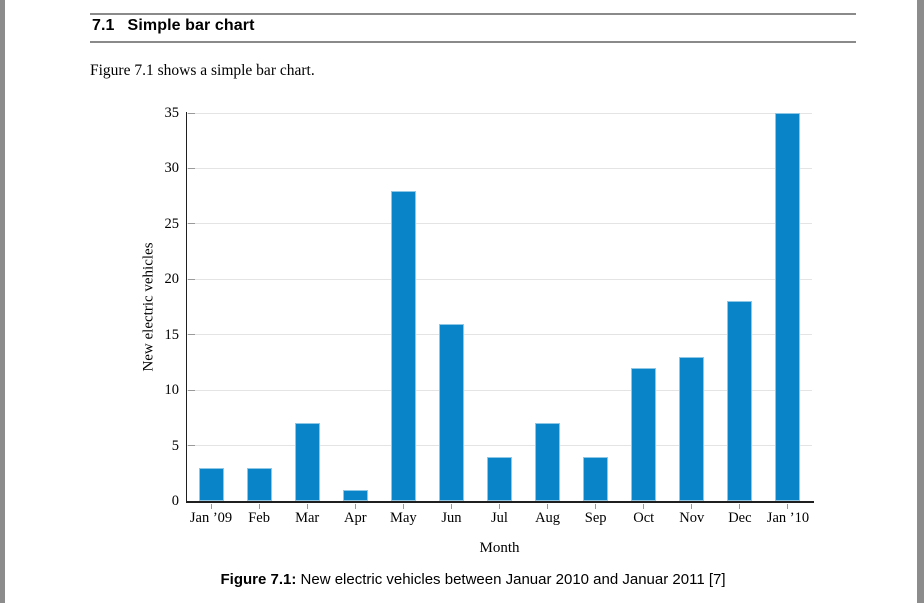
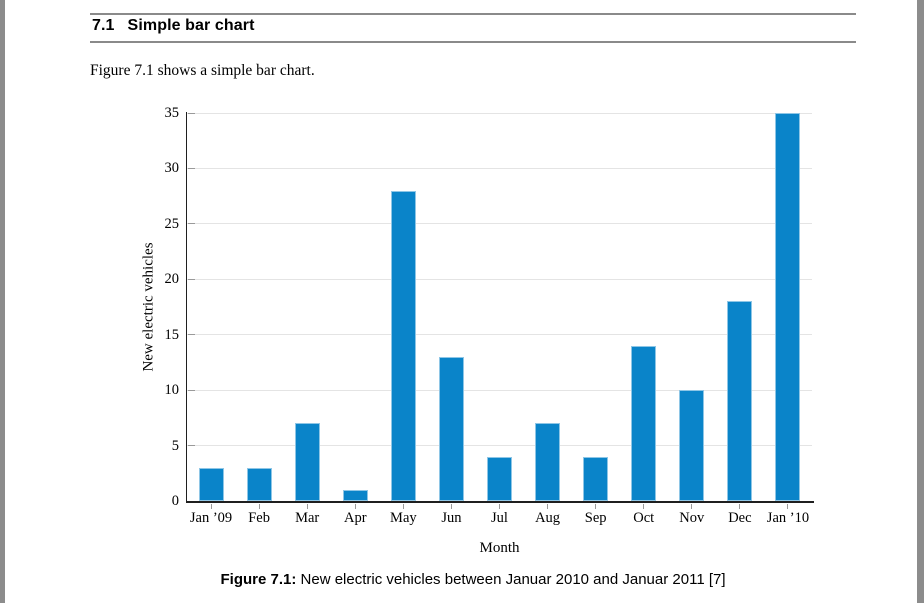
Jun: 16 -> 13
Oct: 12 -> 14
Nov: 13 -> 10
